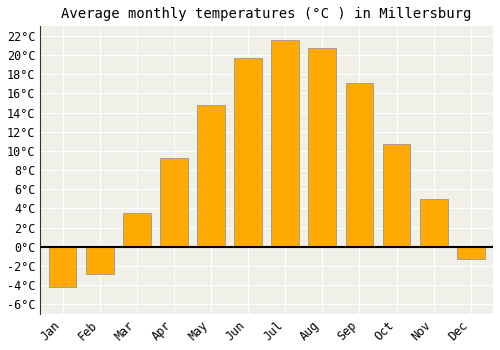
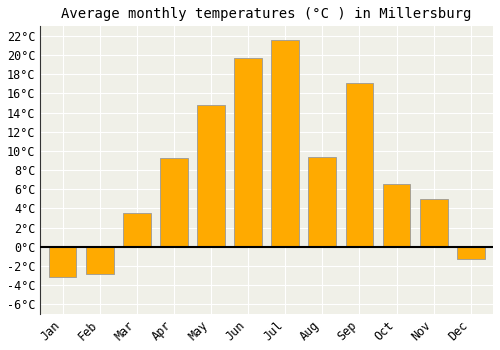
Jan: -4.2°C -> -3.2°C
Aug: 20.7°C -> 9.4°C
Oct: 10.7°C -> 6.6°C
